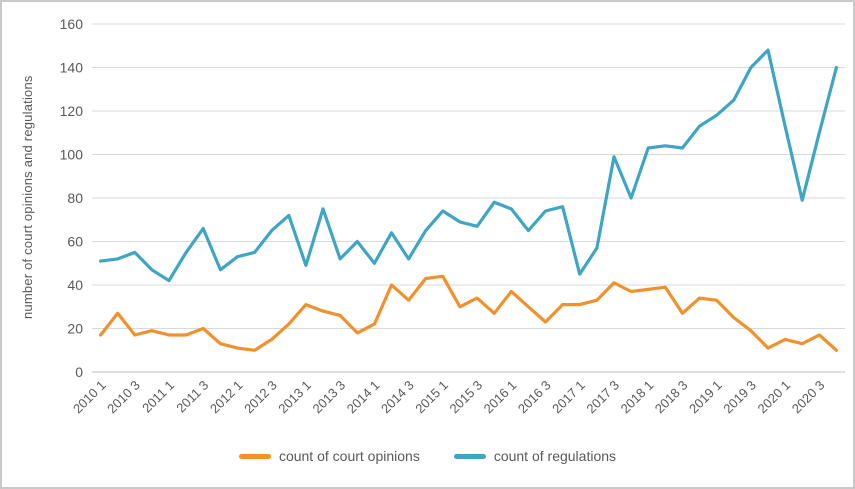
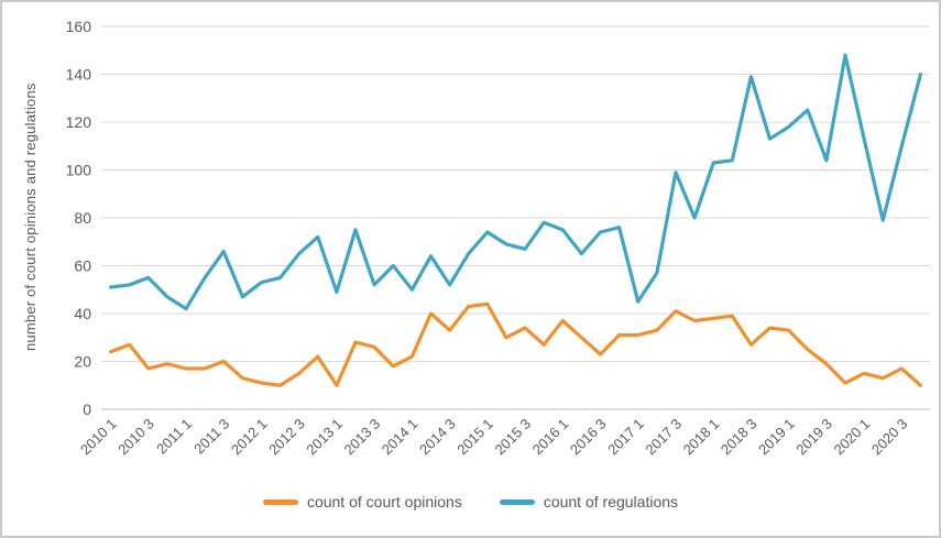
count of court opinions/2010 1: 17 -> 24
count of court opinions/2013 1: 31 -> 10
count of regulations/2018 3: 103 -> 139
count of regulations/2019 3: 140 -> 104
